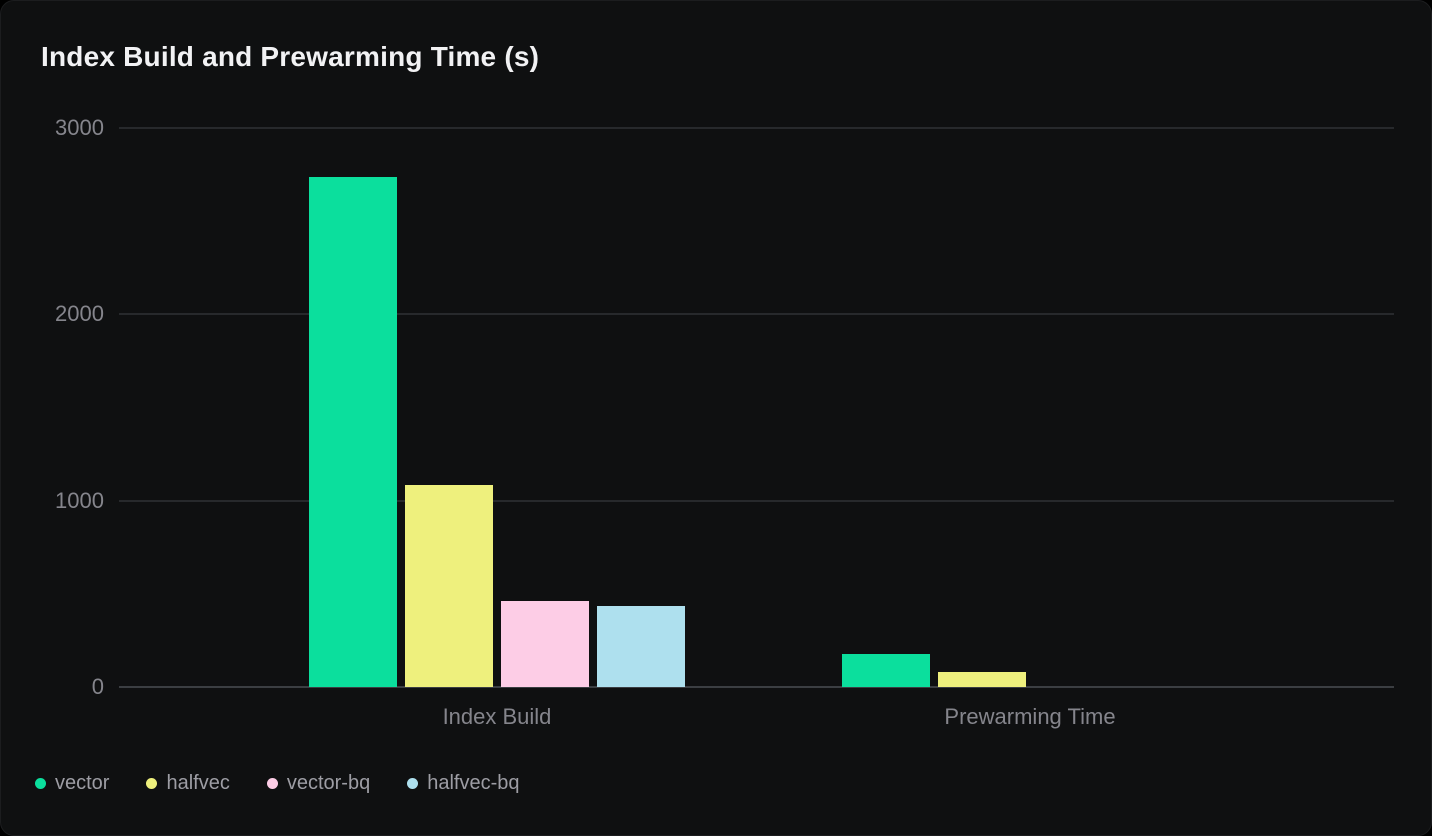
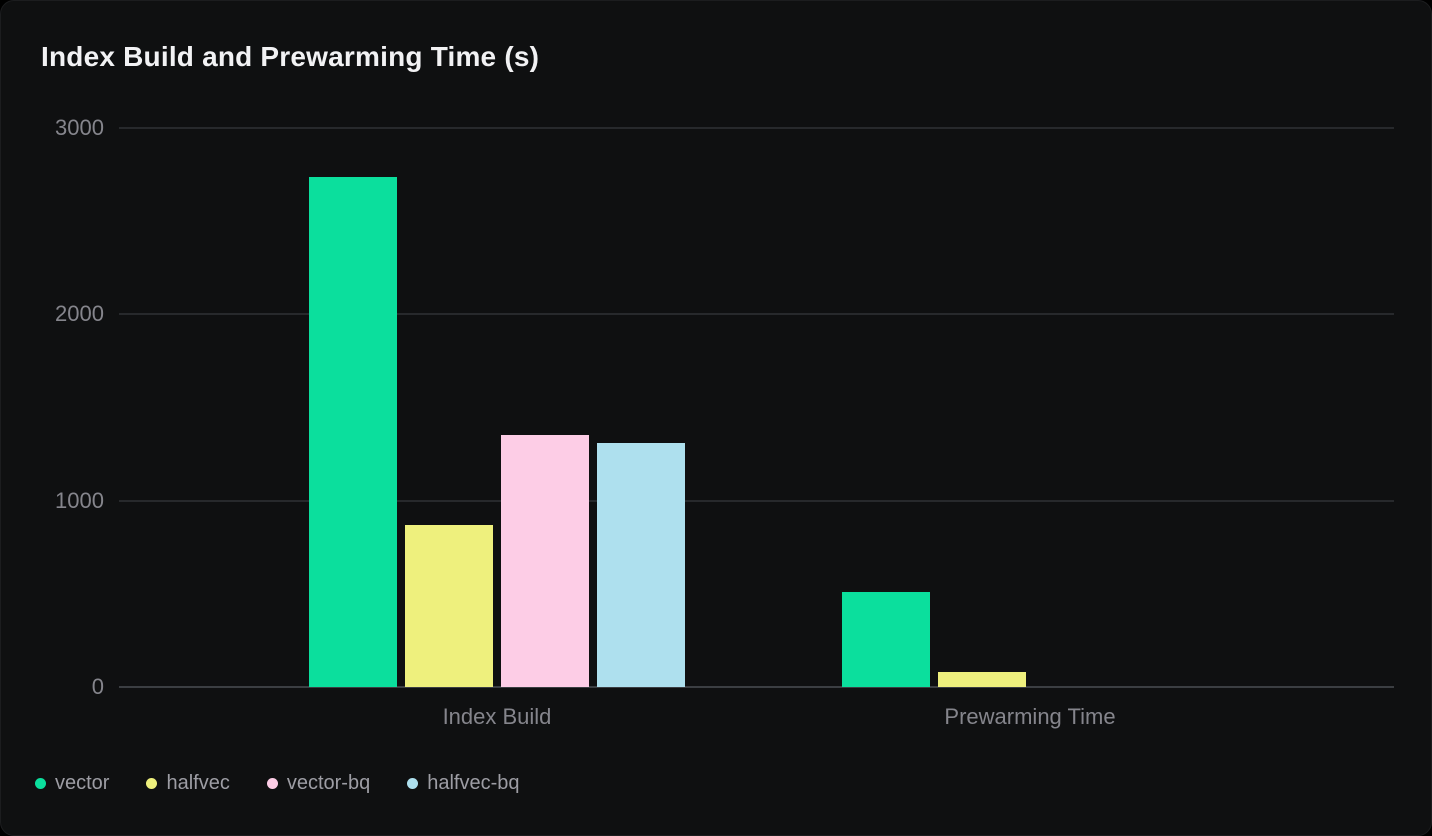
halfvec/Index Build: 1080 -> 870
vector-bq/Index Build: 460 -> 1350
halfvec-bq/Index Build: 440 -> 1310
vector/Prewarming Time: 180 -> 510
